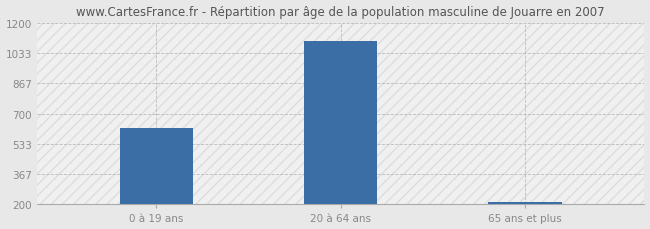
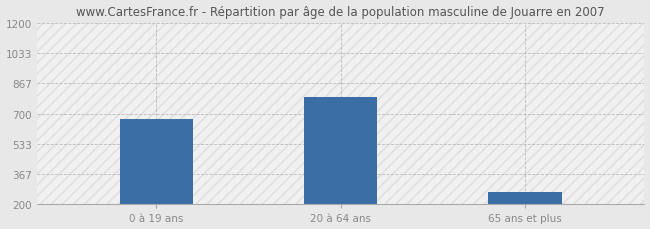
0 à 19 ans: 620 -> 670
20 à 64 ans: 1100 -> 790
65 ans et plus: 210 -> 270
